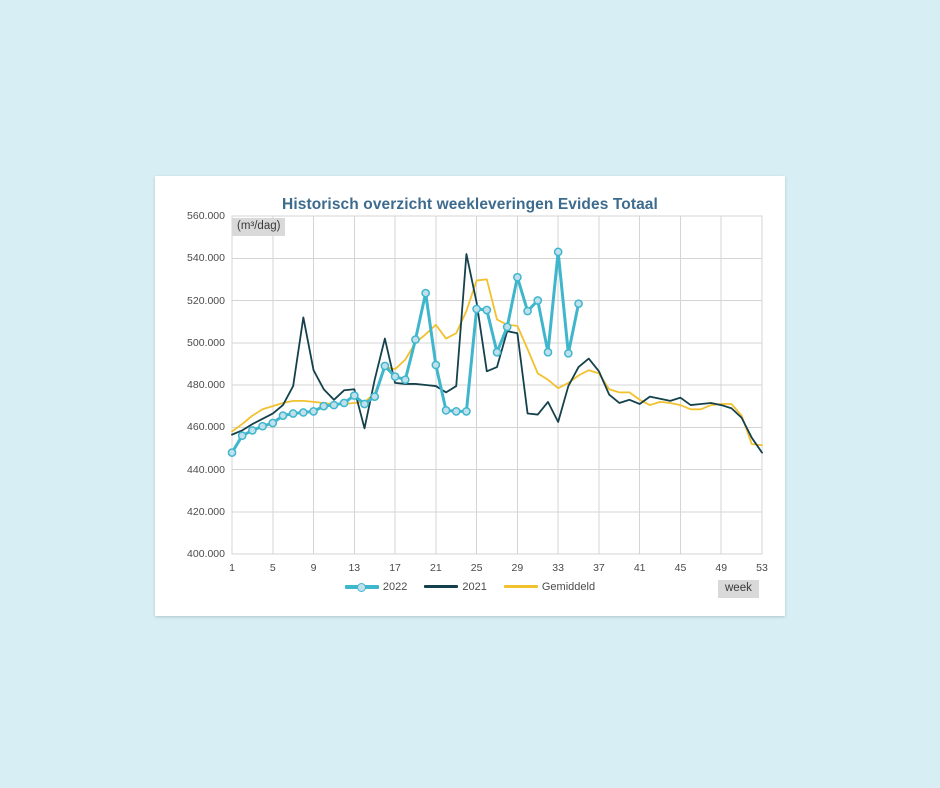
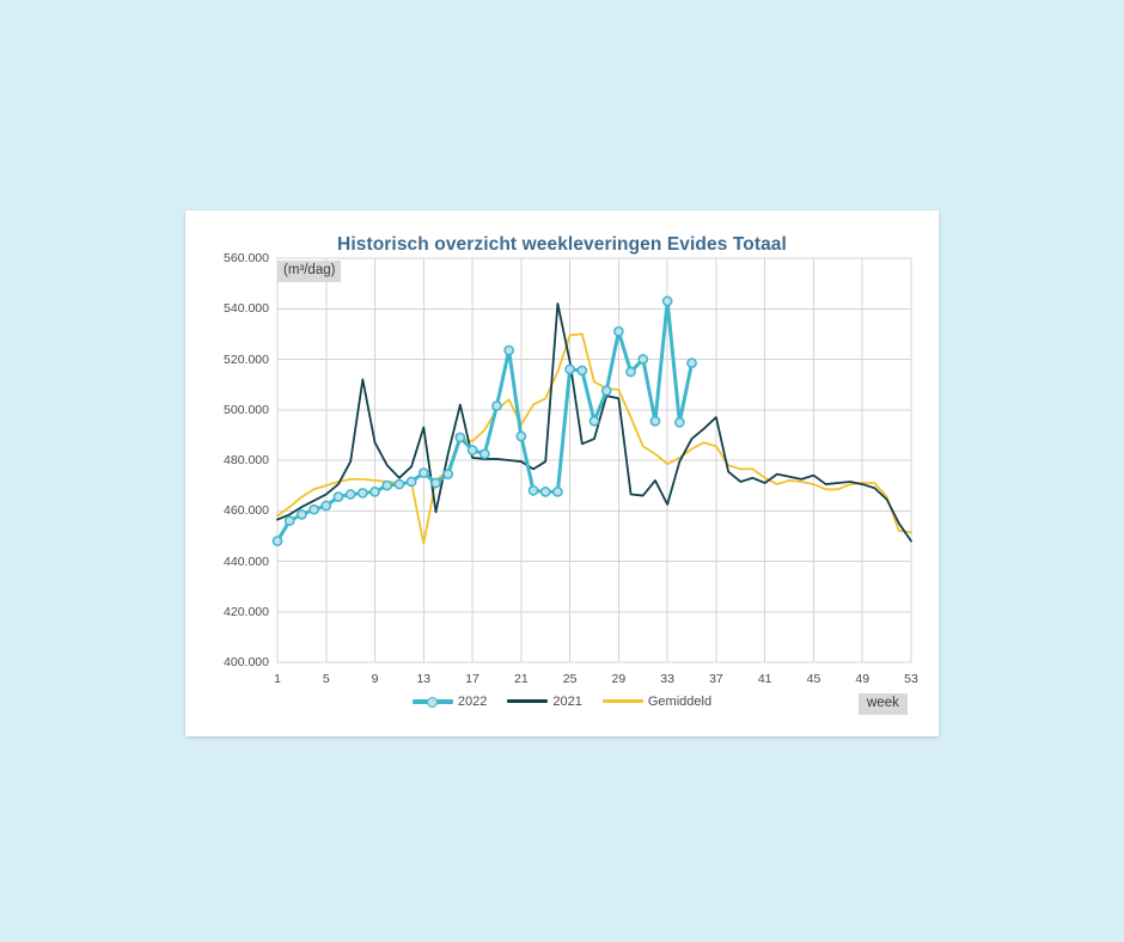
2021/13: 478000 -> 493000
Gemiddeld/13: 472000 -> 447000
Gemiddeld/21: 508000 -> 494000
2021/37: 486000 -> 497000
